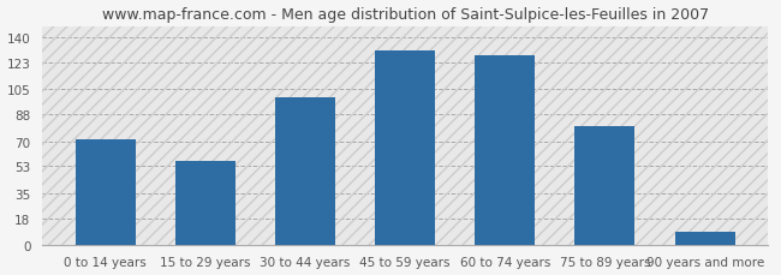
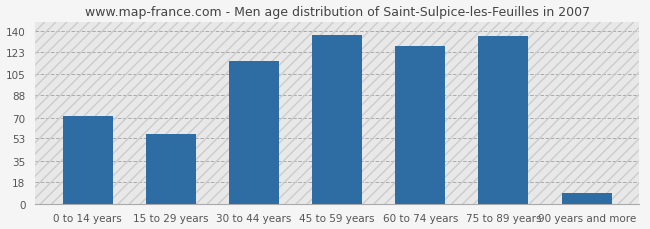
30 to 44 years: 100 -> 116
45 to 59 years: 131 -> 137
75 to 89 years: 80 -> 136
